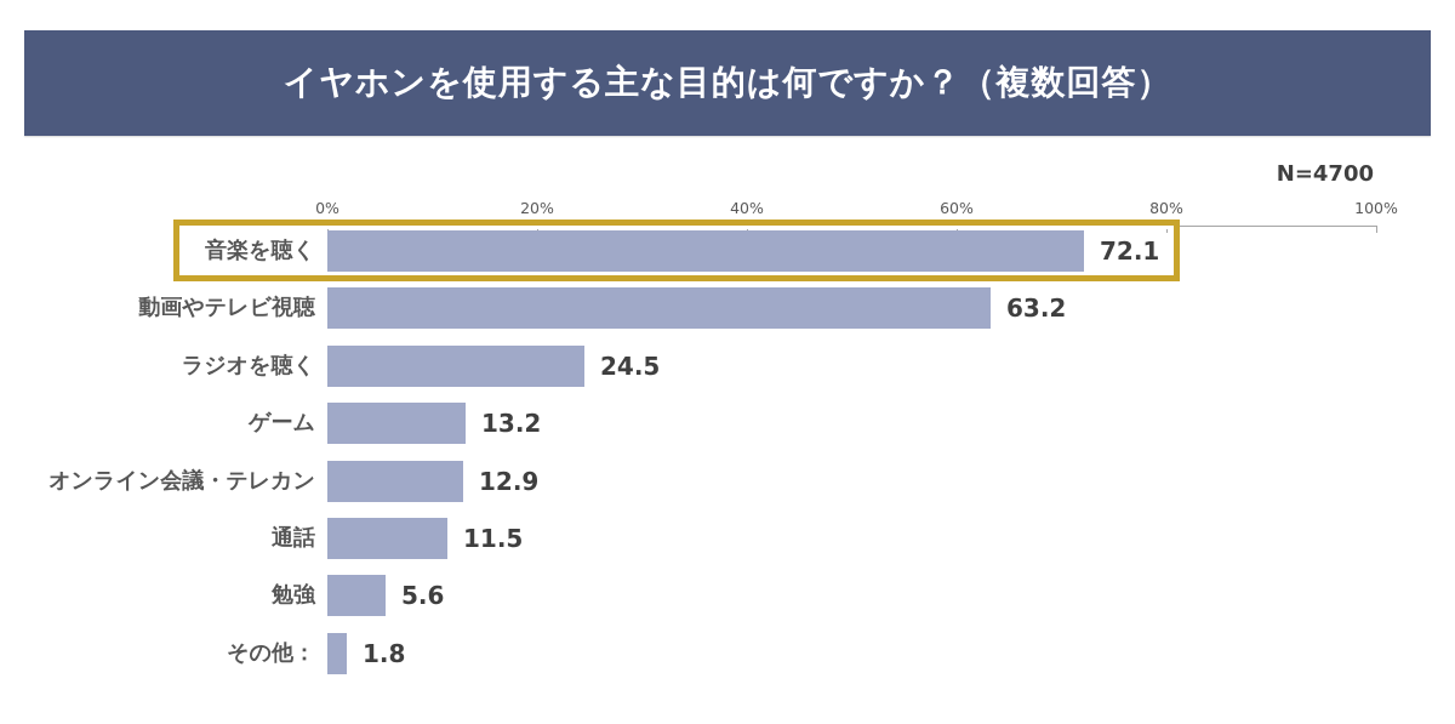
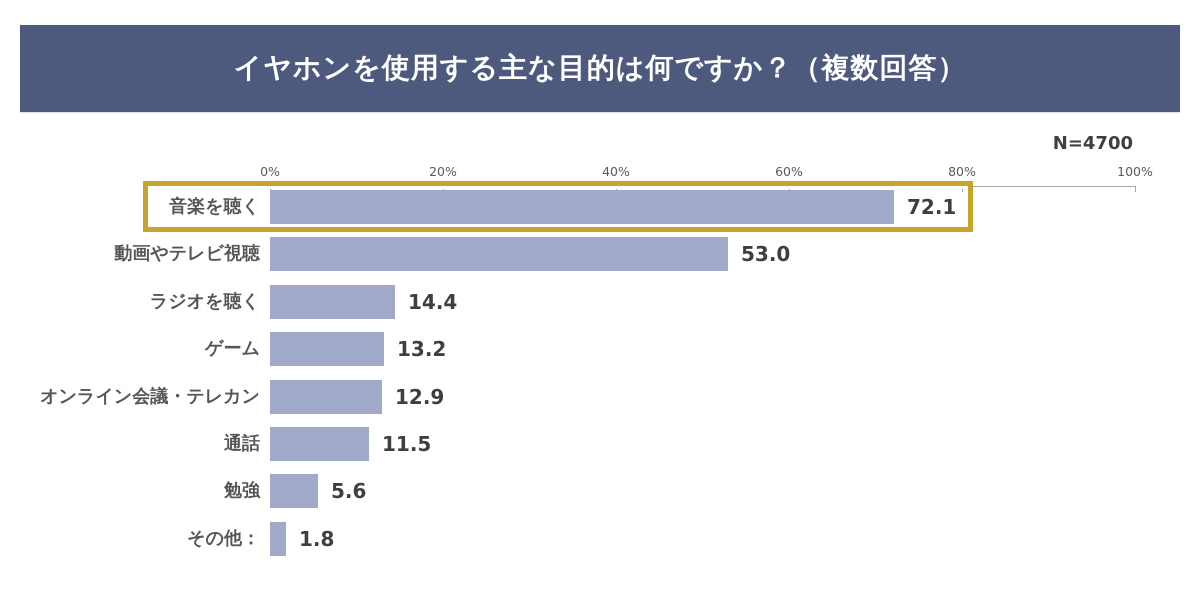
動画やテレビ視聴: 63.2 -> 53.0
ラジオを聴く: 24.5 -> 14.4
